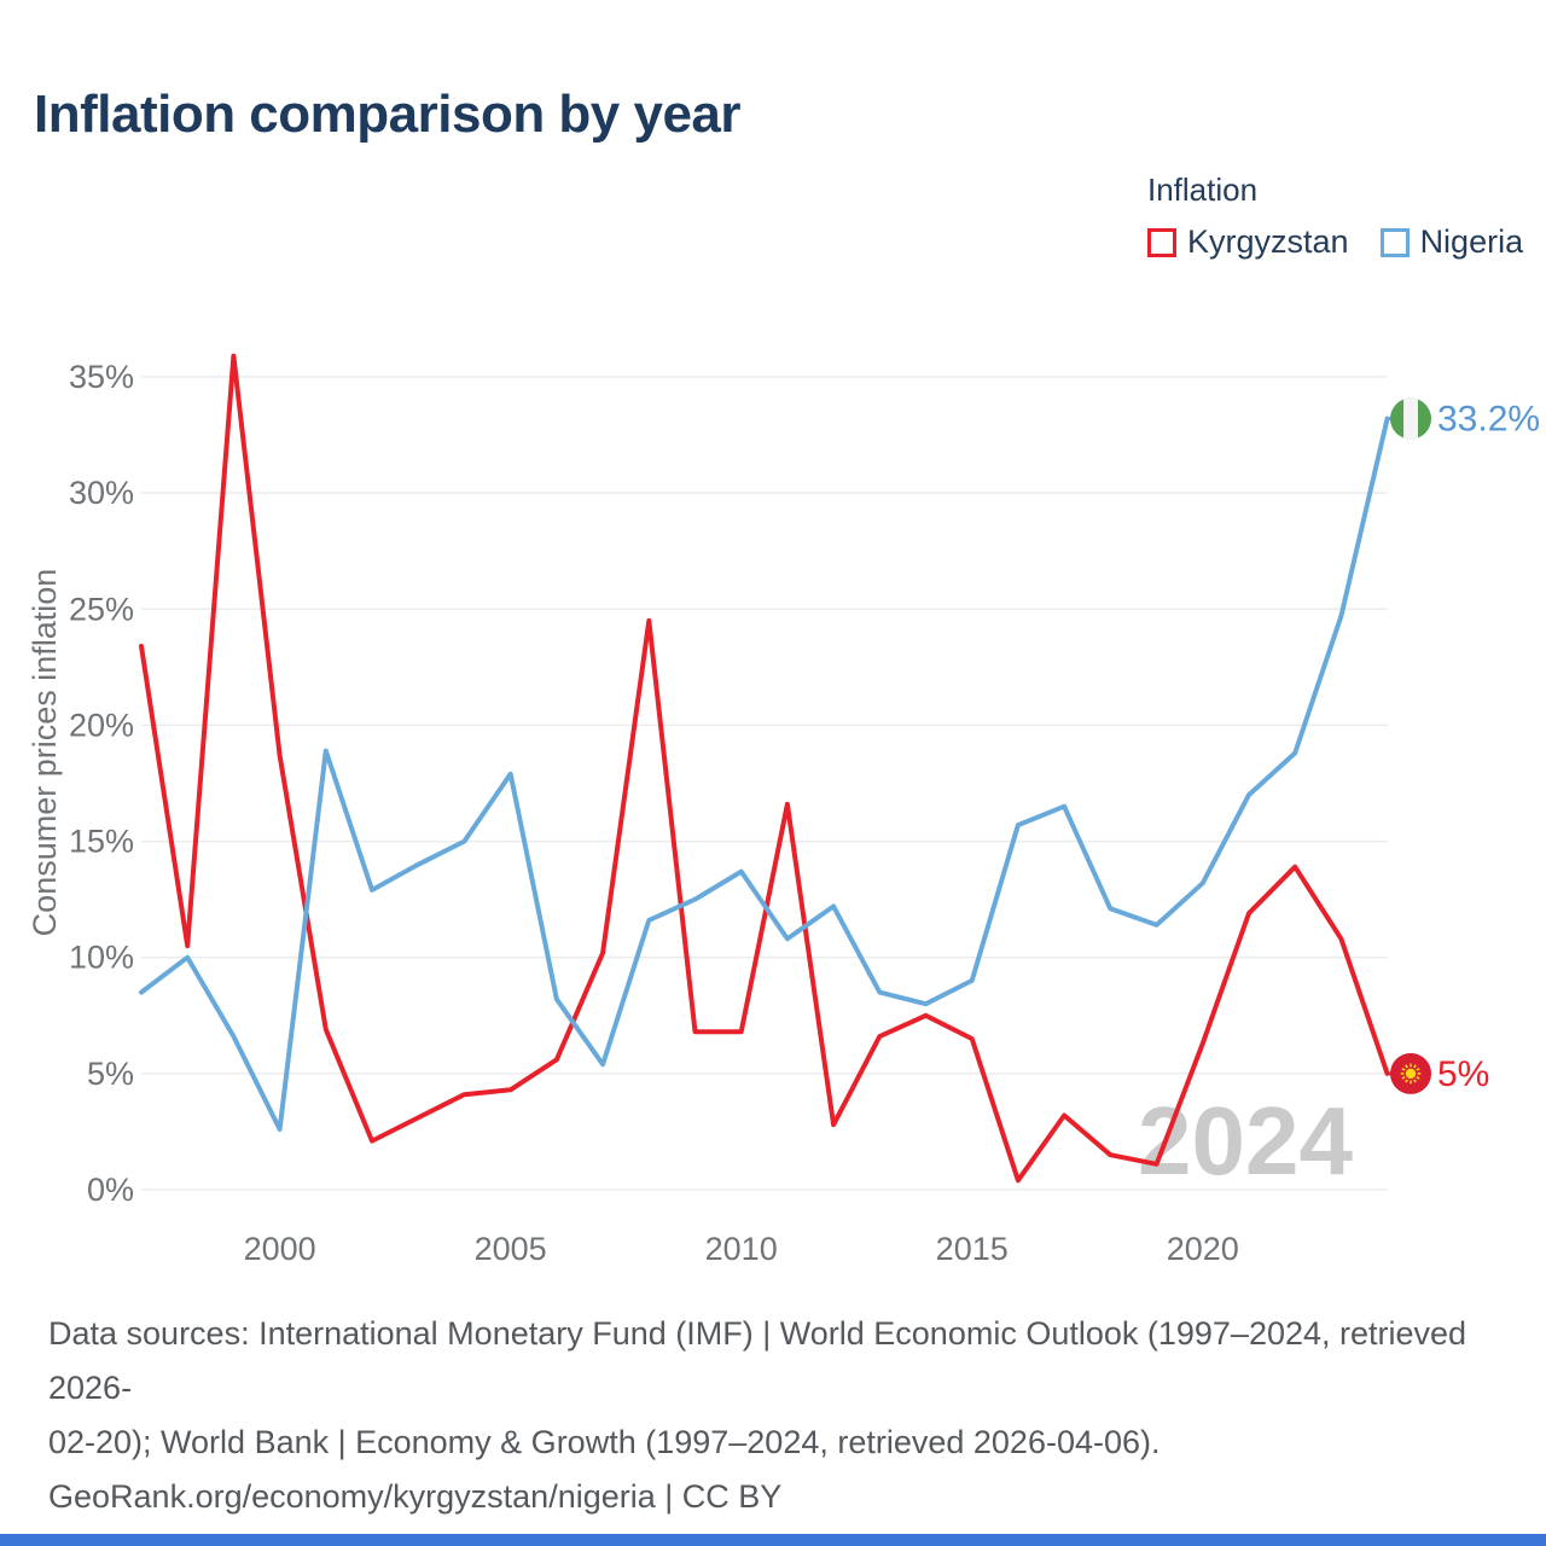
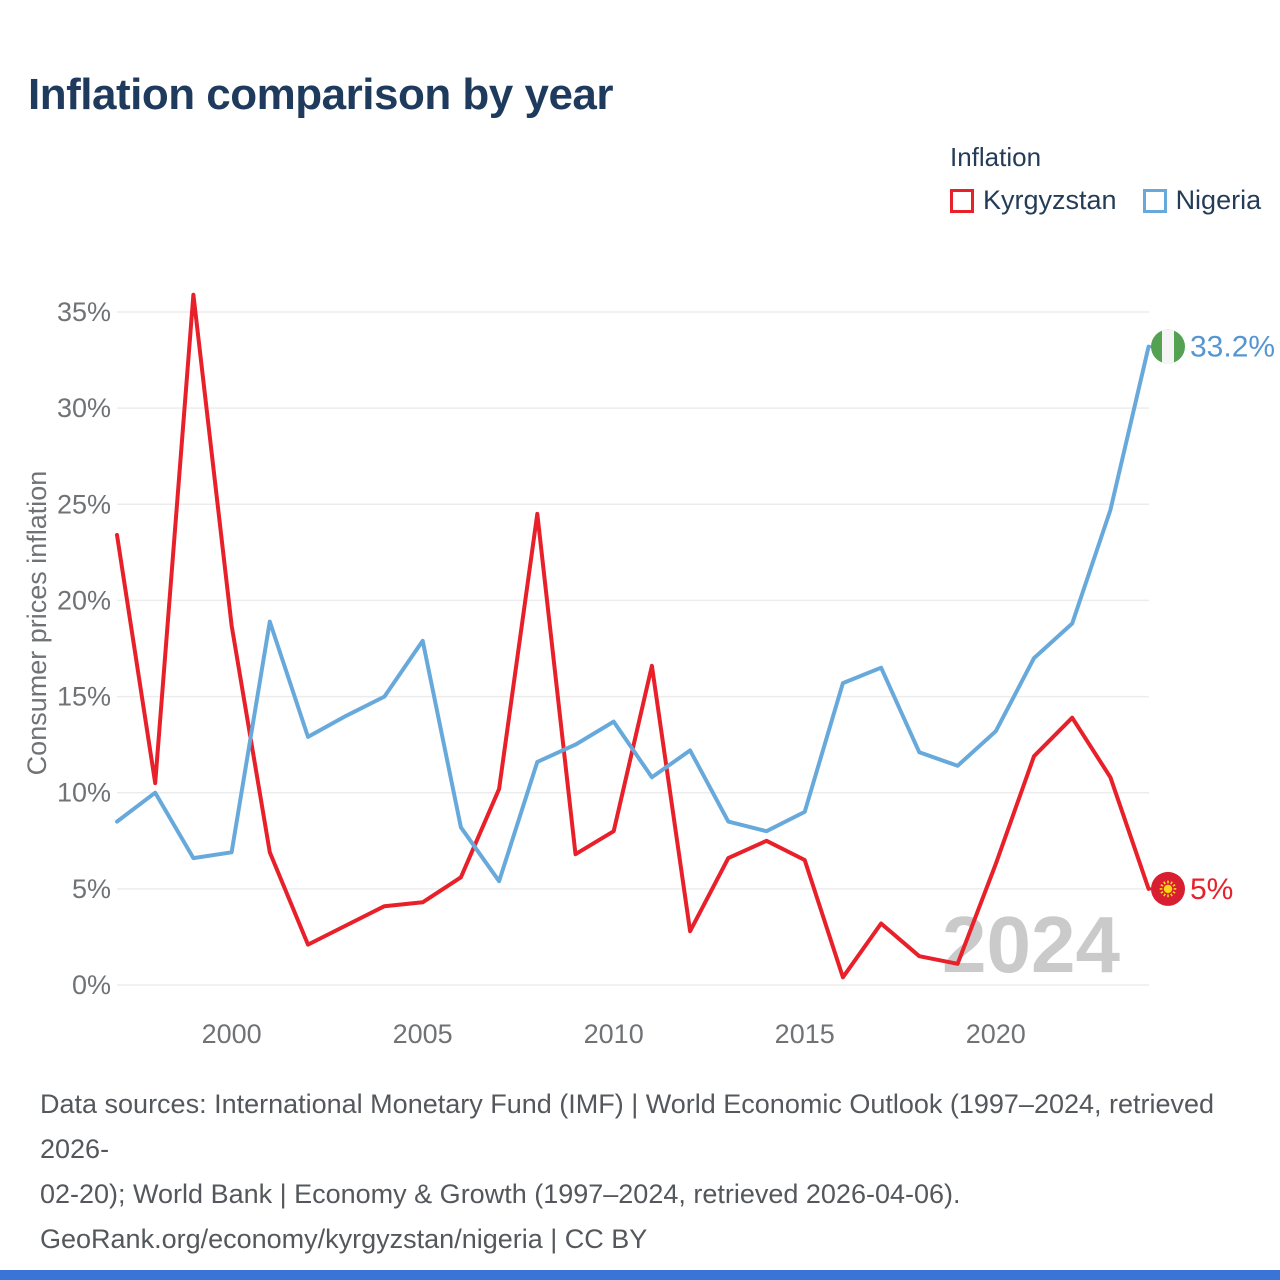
Nigeria/2000: 2.6% -> 6.9%
Kyrgyzstan/2010: 6.8% -> 8.0%
